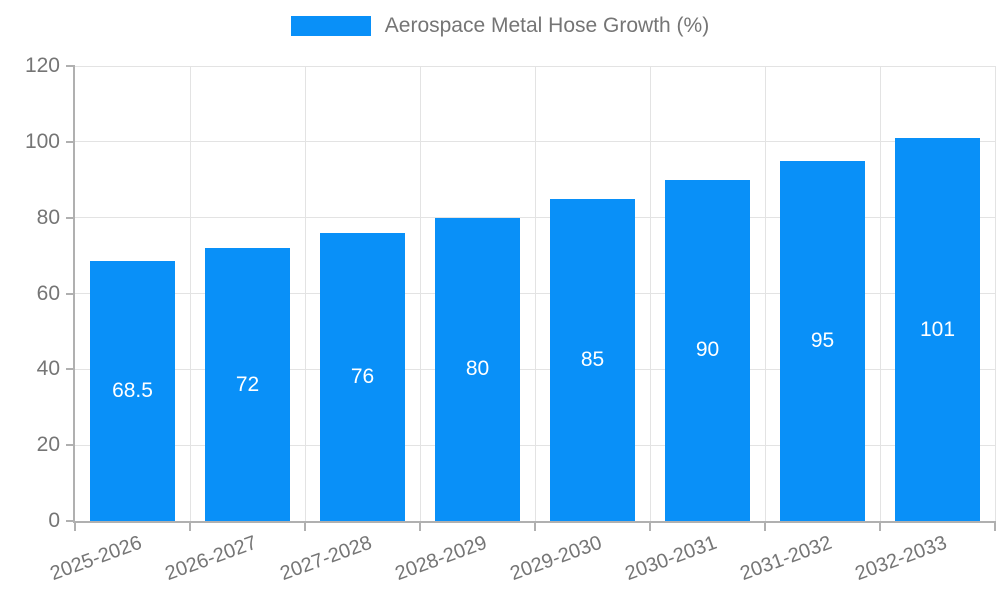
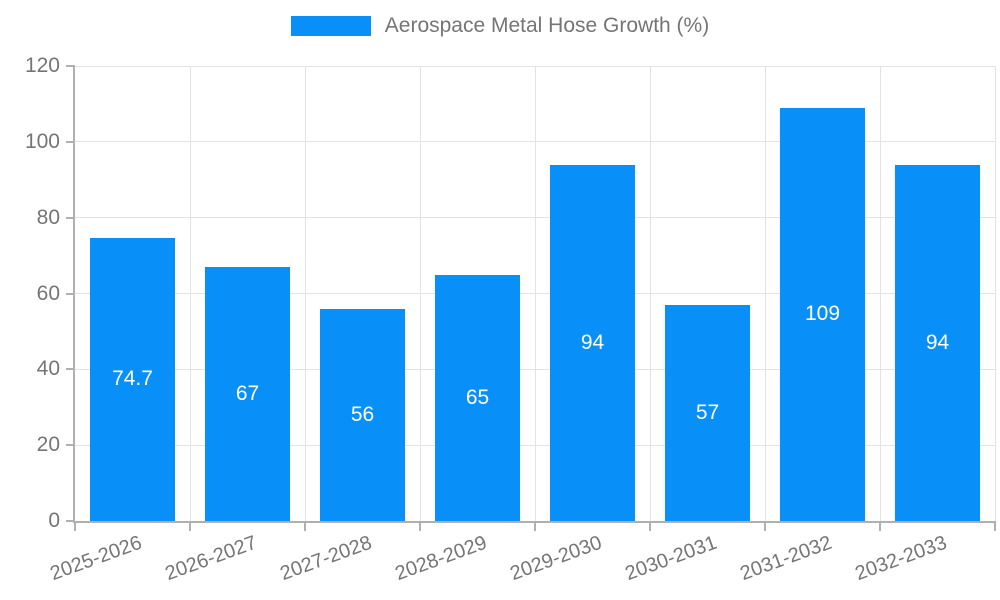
2025-2026: 68.5 -> 74.7
2026-2027: 72 -> 67
2027-2028: 76 -> 56
2028-2029: 80 -> 65
2029-2030: 85 -> 94
2030-2031: 90 -> 57
2031-2032: 95 -> 109
2032-2033: 101 -> 94
